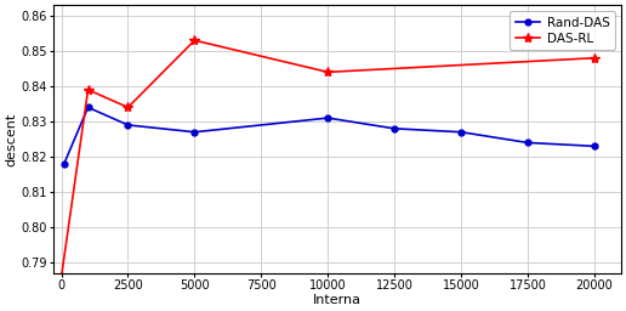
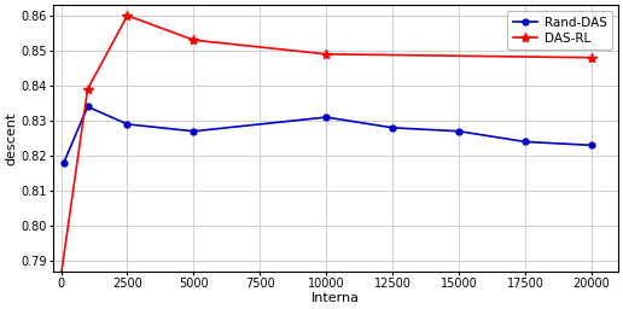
DAS-RL/2500: 0.834 -> 0.860
DAS-RL/10000: 0.844 -> 0.849
